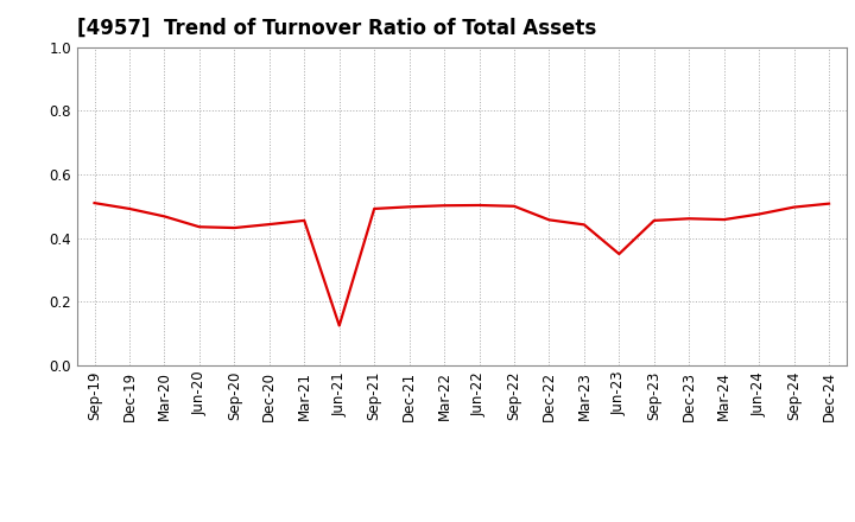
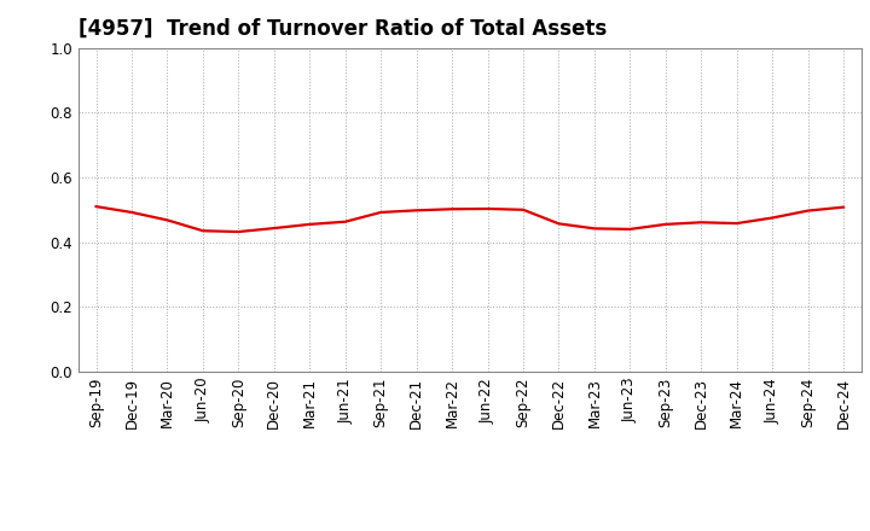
Jun-21: 0.125 -> 0.463
Jun-23: 0.350 -> 0.440
